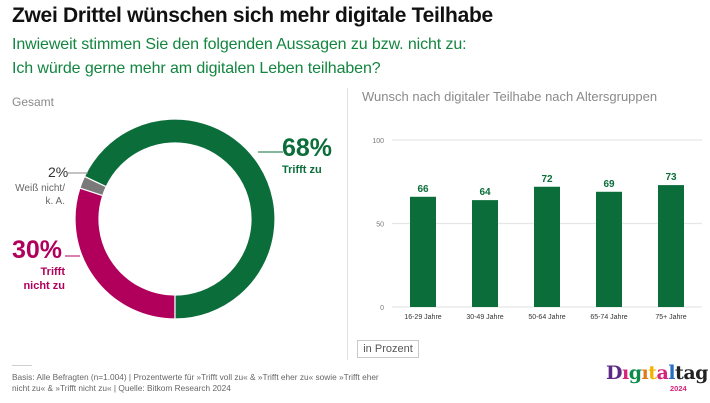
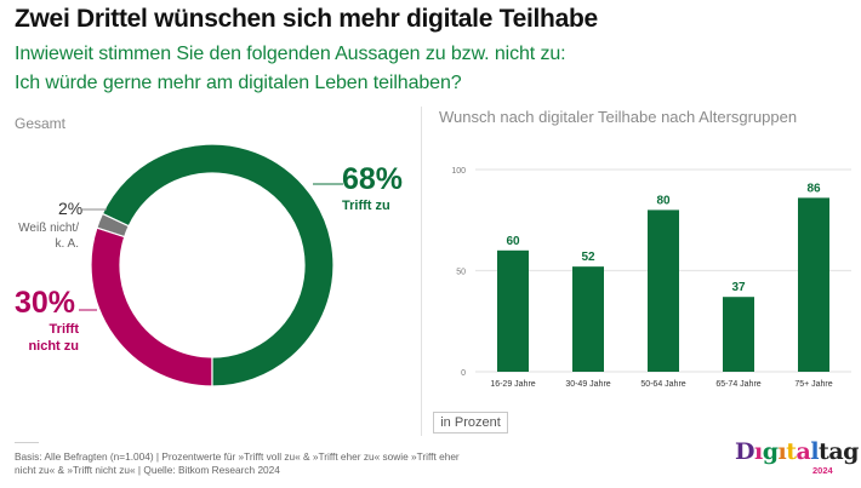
Wunsch nach digitaler Teilhabe nach Altersgruppen/16-29 Jahre: 66 -> 60
Wunsch nach digitaler Teilhabe nach Altersgruppen/30-49 Jahre: 64 -> 52
Wunsch nach digitaler Teilhabe nach Altersgruppen/50-64 Jahre: 72 -> 80
Wunsch nach digitaler Teilhabe nach Altersgruppen/65-74 Jahre: 69 -> 37
Wunsch nach digitaler Teilhabe nach Altersgruppen/75+ Jahre: 73 -> 86
